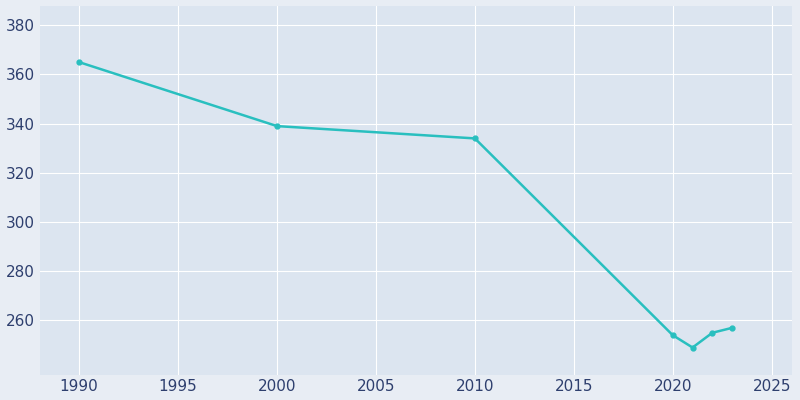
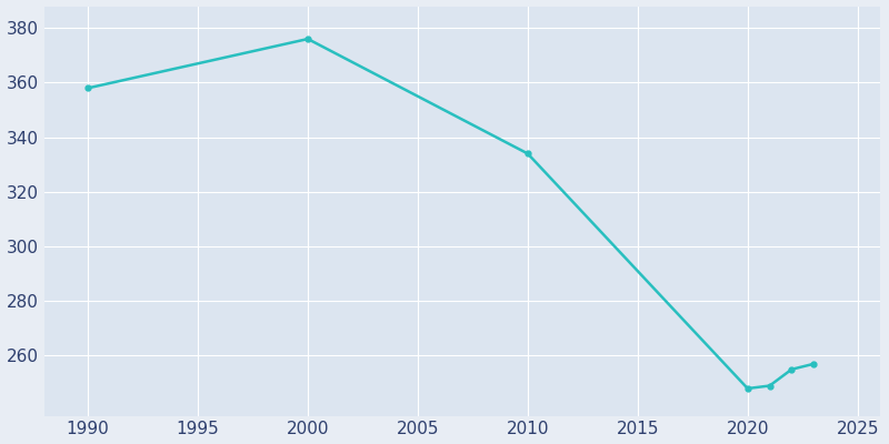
1990: 365 -> 358
2000: 339 -> 376
2020: 254 -> 248
